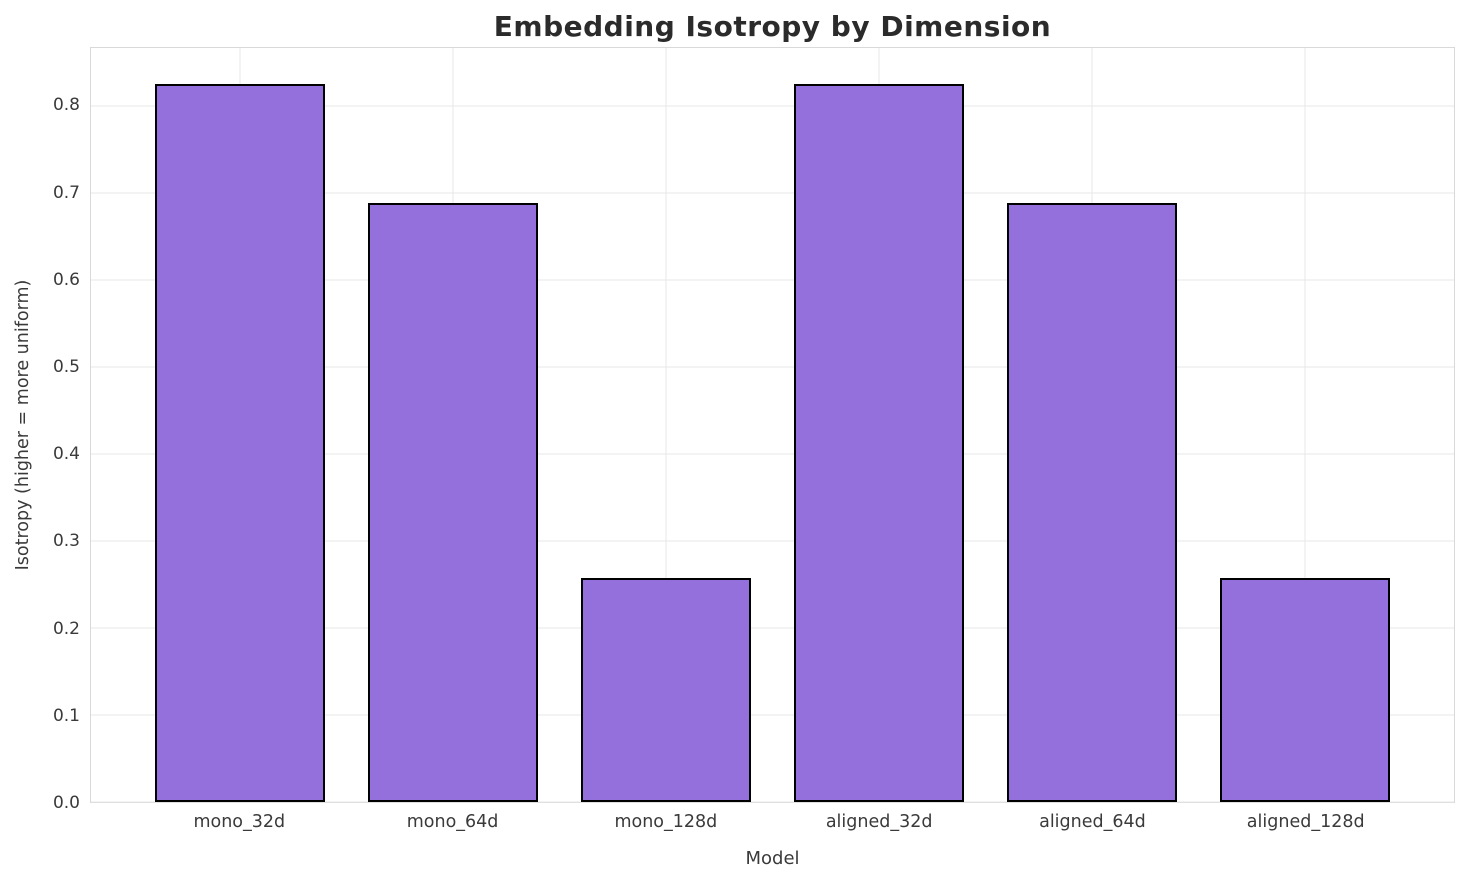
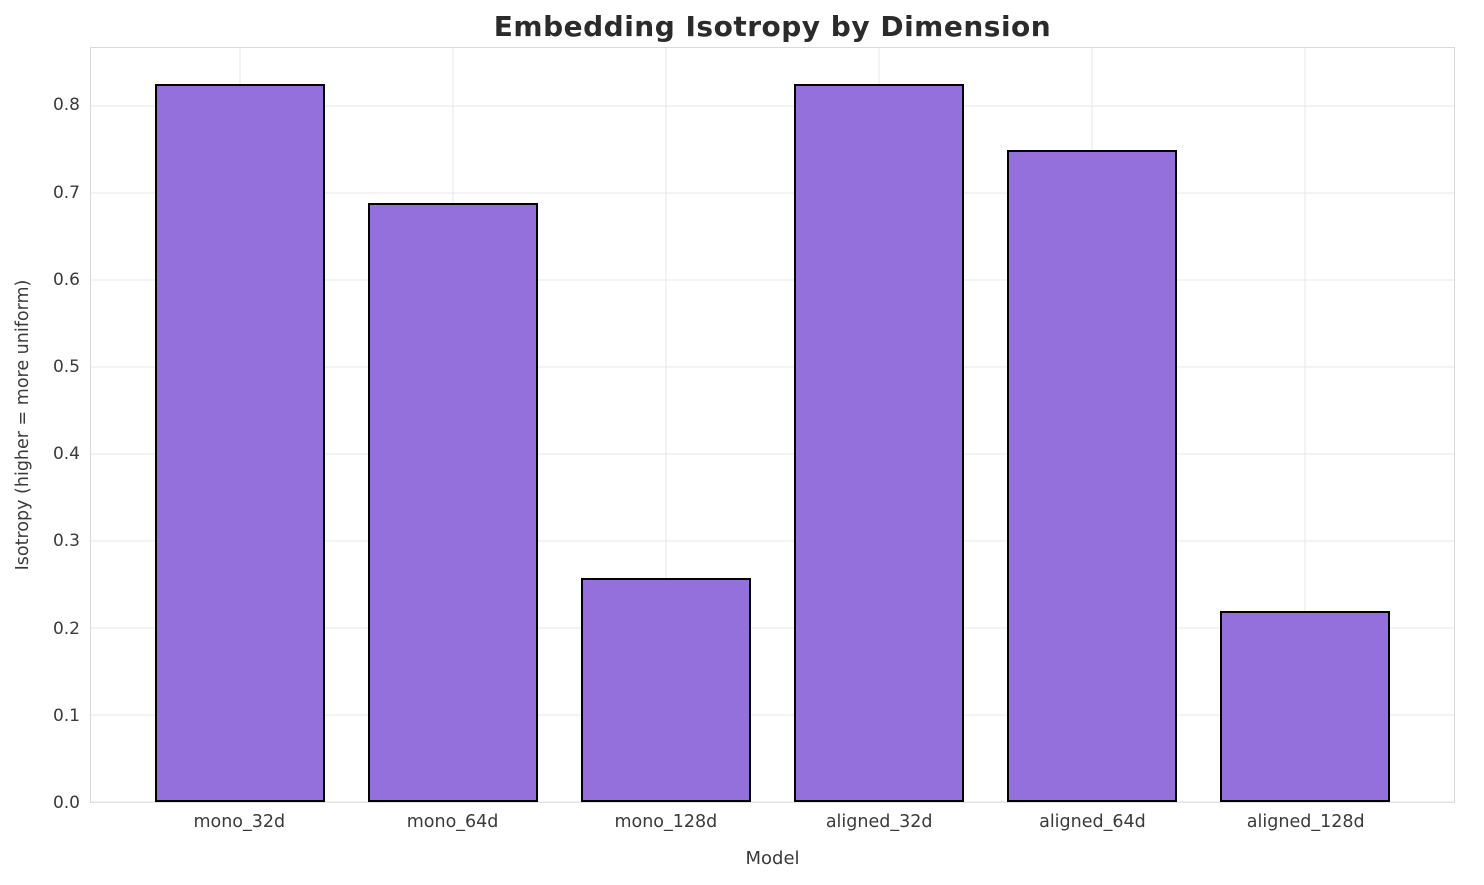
aligned_64d: 0.69 -> 0.75
aligned_128d: 0.26 -> 0.22
